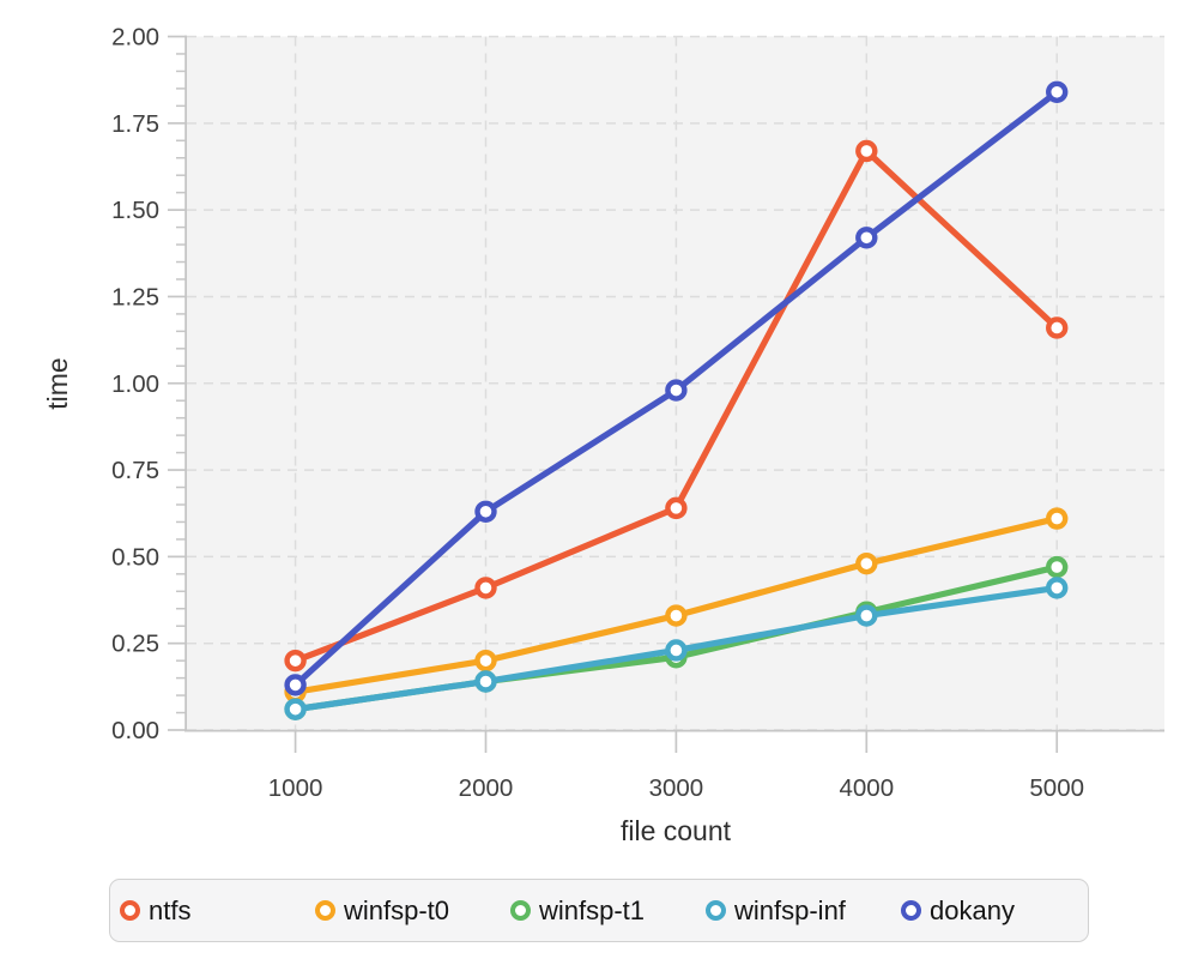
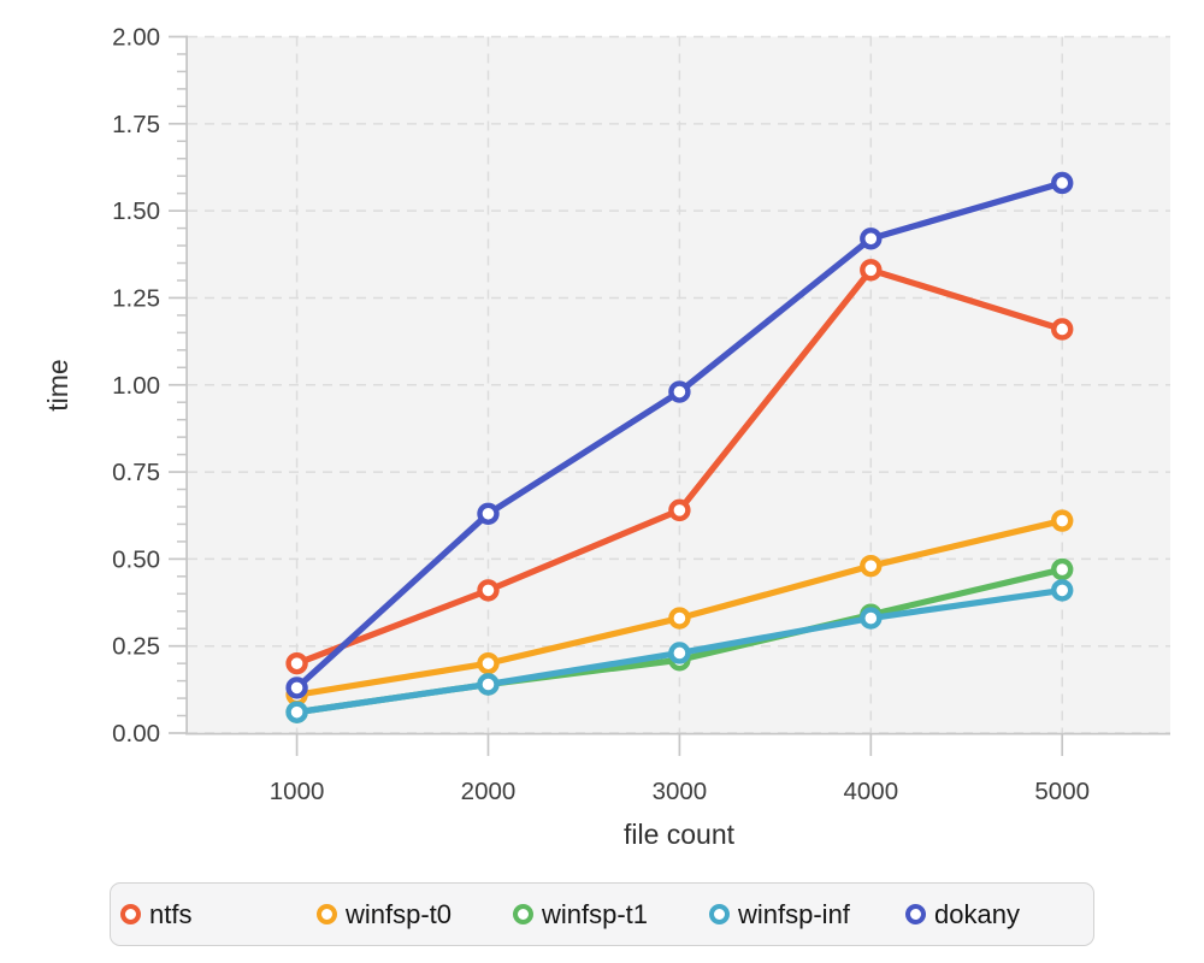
ntfs/4000: 1.67 -> 1.33
dokany/5000: 1.84 -> 1.58
